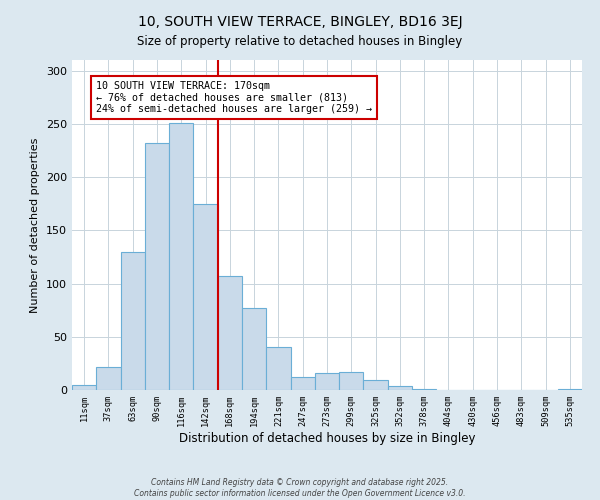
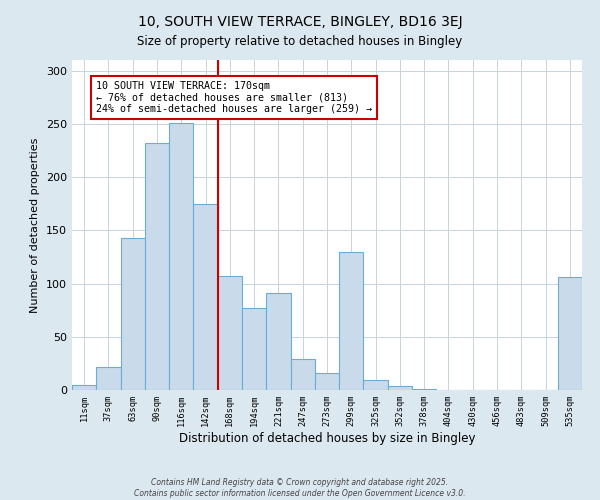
63sqm: 130 -> 143
221sqm: 40 -> 91
247sqm: 12 -> 29
299sqm: 17 -> 130
535sqm: 1 -> 106
